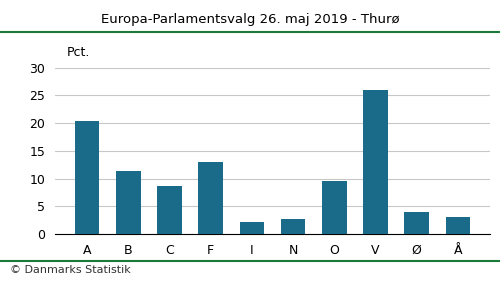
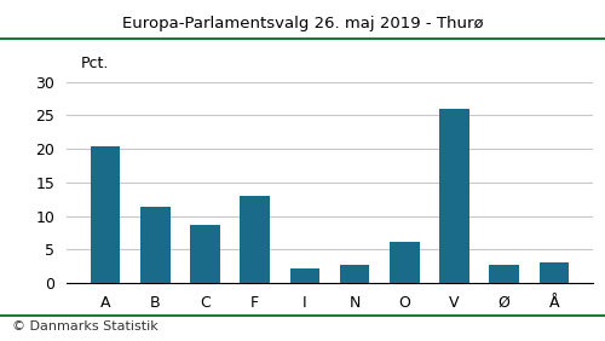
O: 9.6 -> 6.2
Ø: 4.0 -> 2.8
